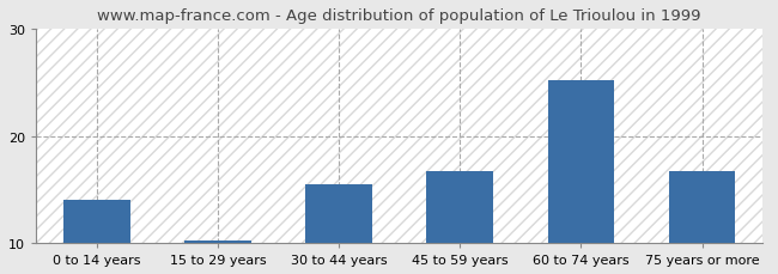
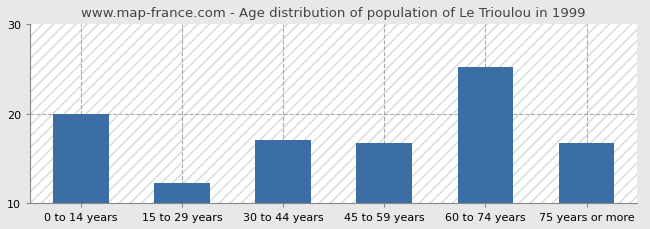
0 to 14 years: 14.0 -> 20.0
15 to 29 years: 10.2 -> 12.2
30 to 44 years: 15.5 -> 17.0
